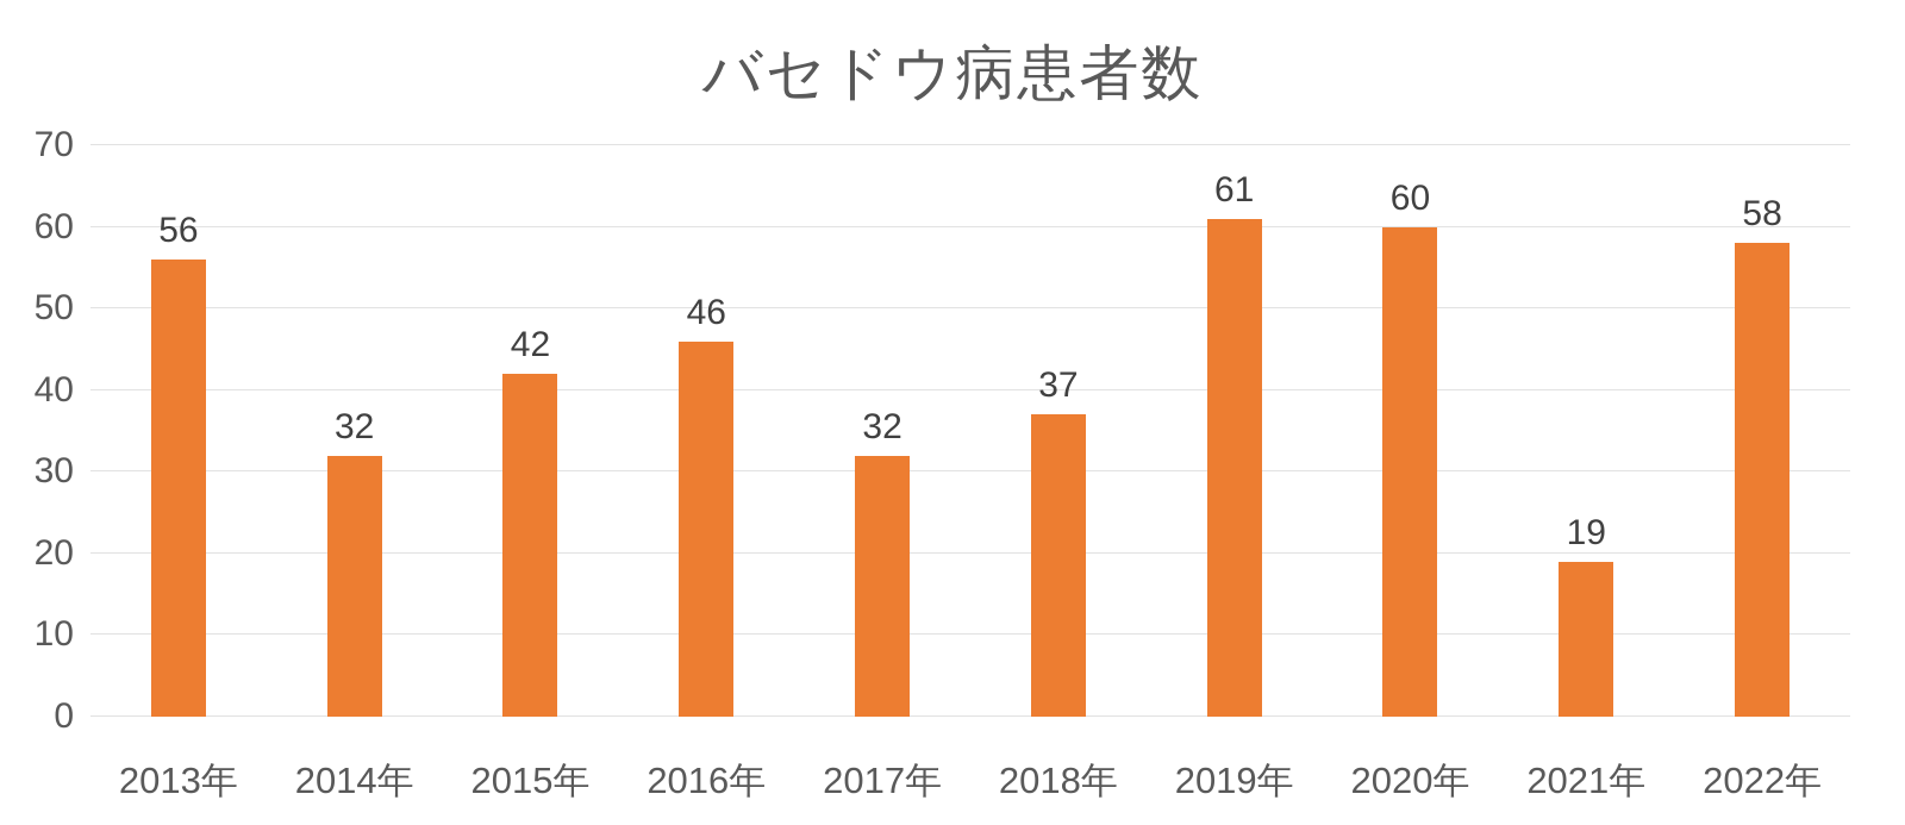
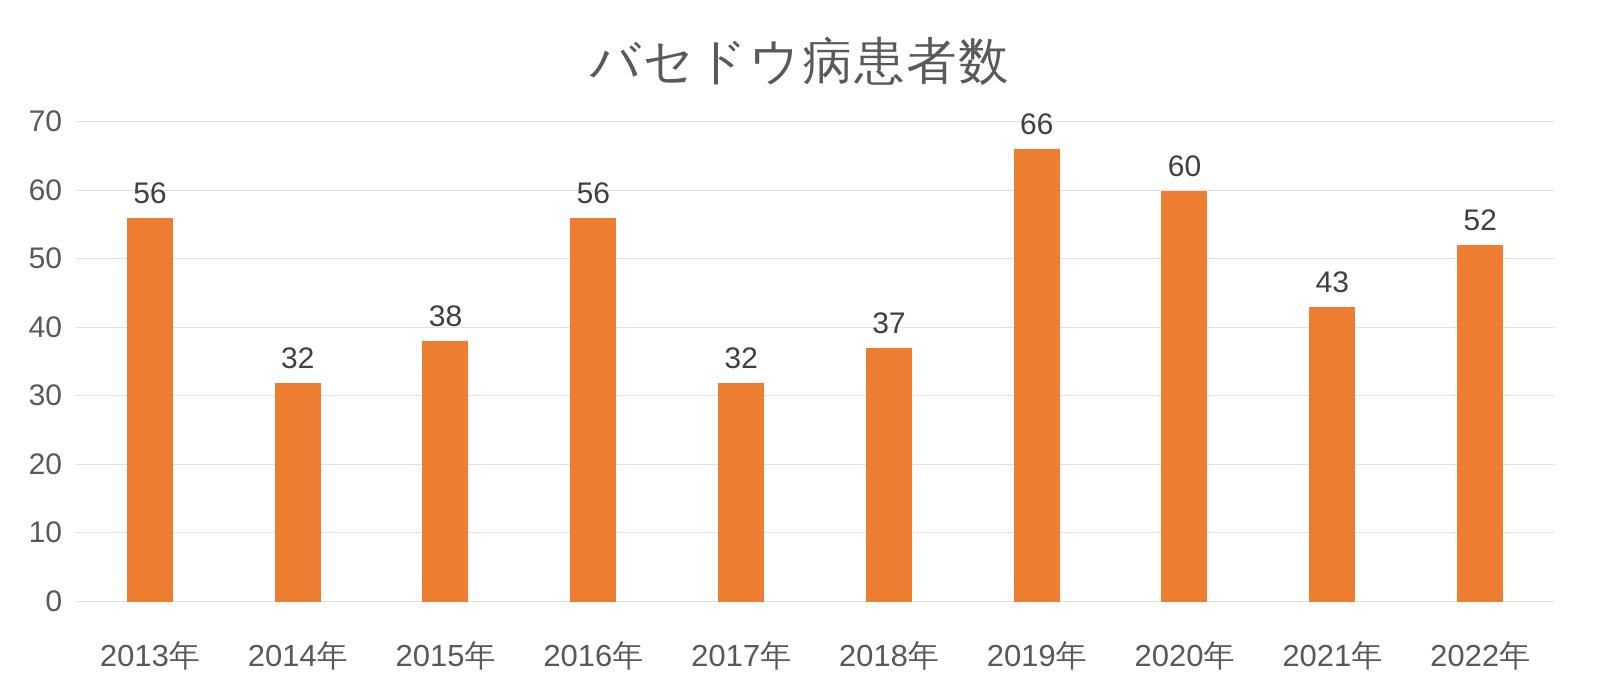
2015年: 42 -> 38
2016年: 46 -> 56
2019年: 61 -> 66
2021年: 19 -> 43
2022年: 58 -> 52
